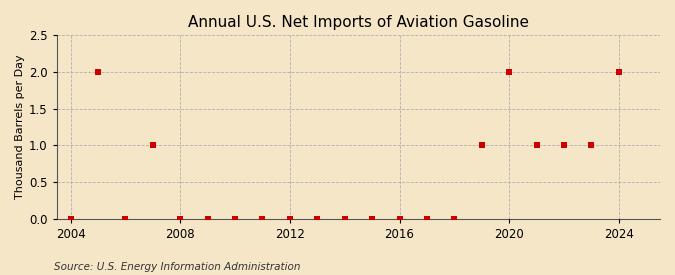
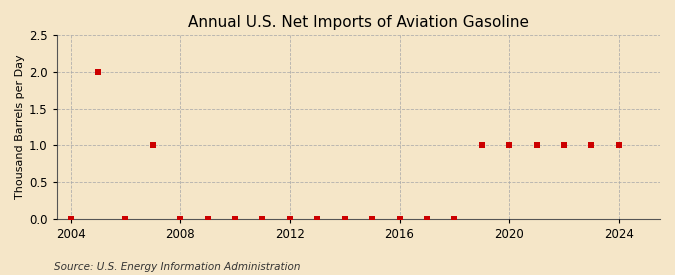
2020: 2 -> 1
2024: 2 -> 1
